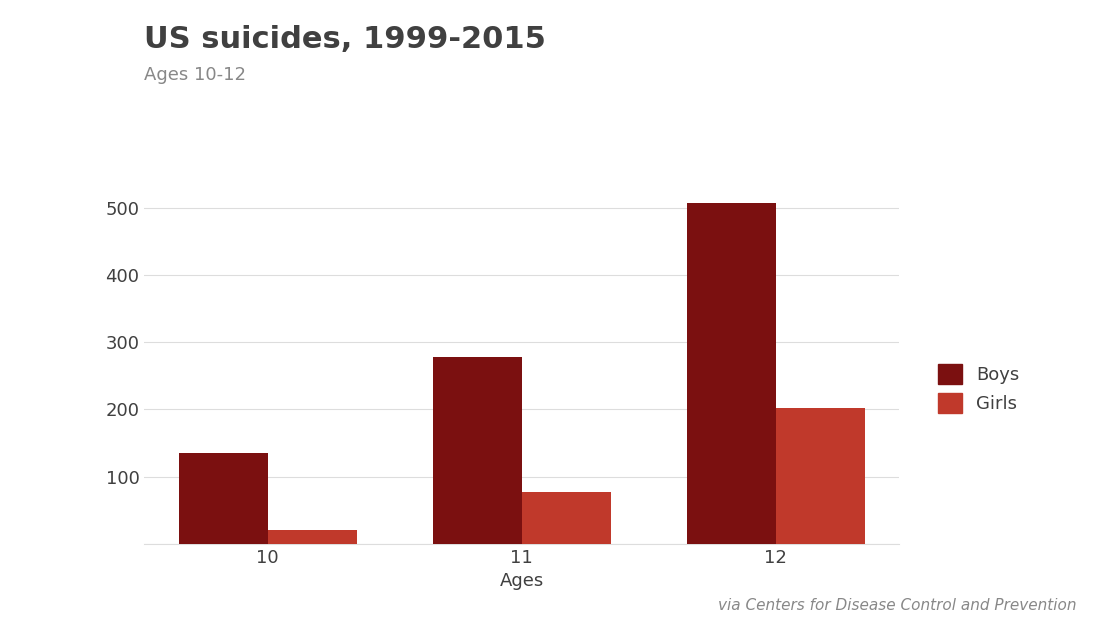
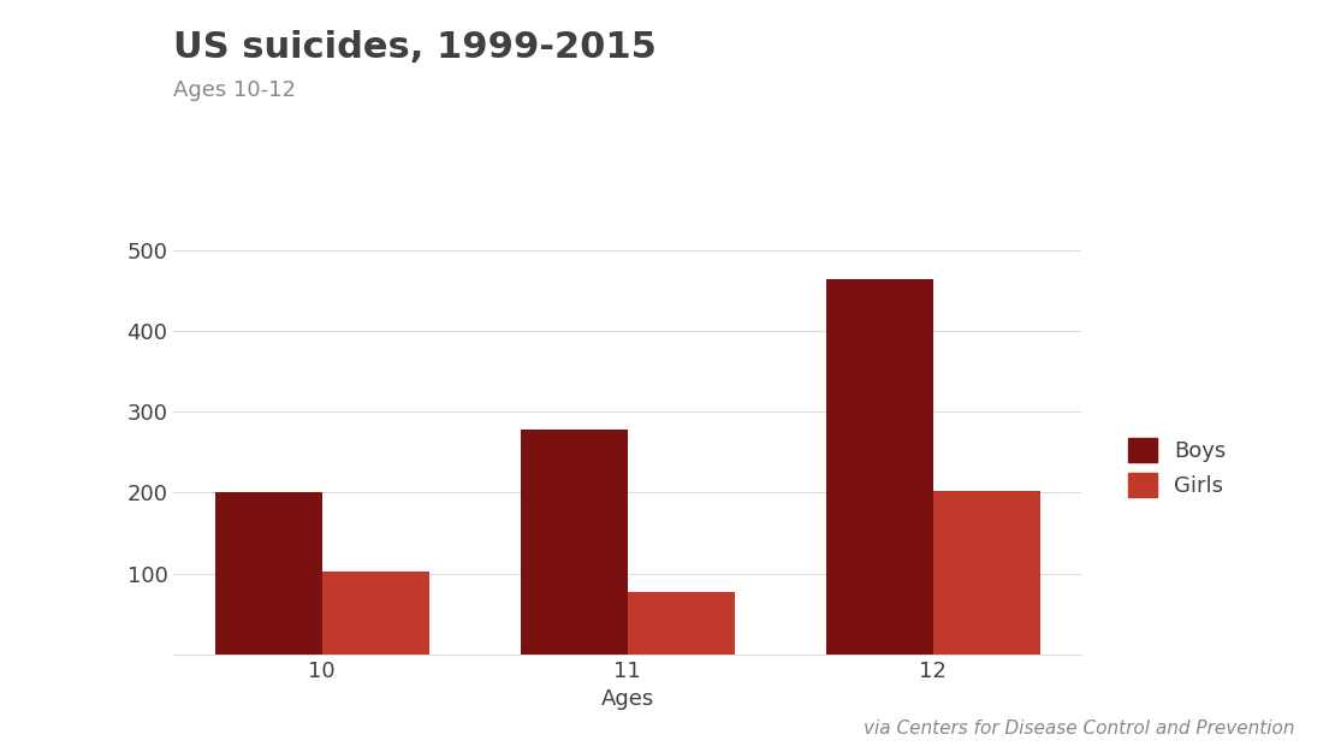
Boys/10: 135 -> 200
Girls/10: 20 -> 102
Boys/12: 507 -> 464
